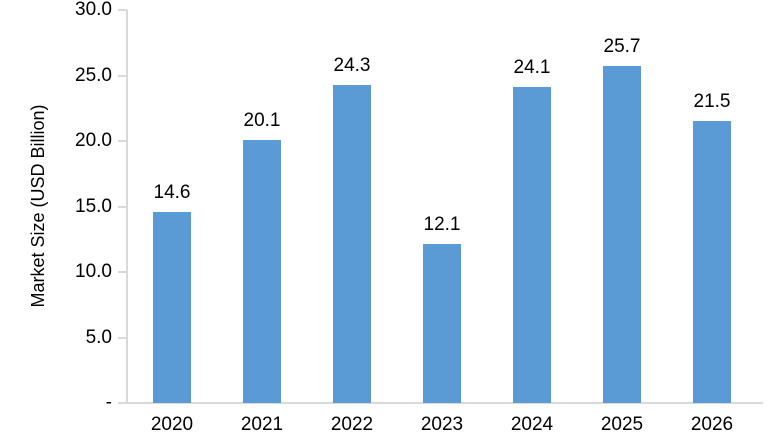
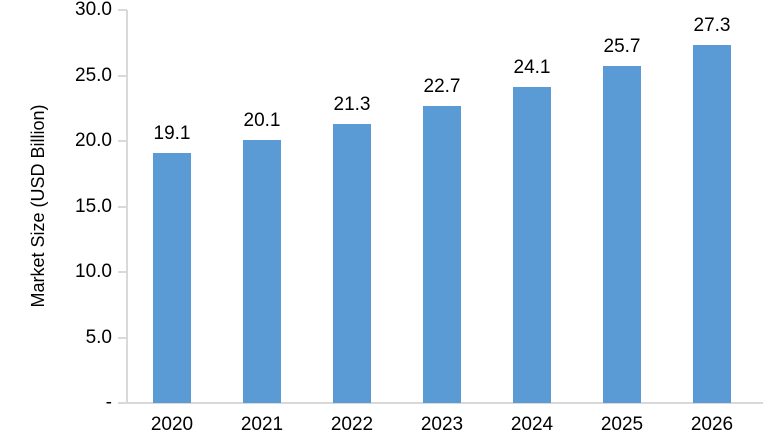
2020: 14.6 -> 19.1
2022: 24.3 -> 21.3
2023: 12.1 -> 22.7
2026: 21.5 -> 27.3
